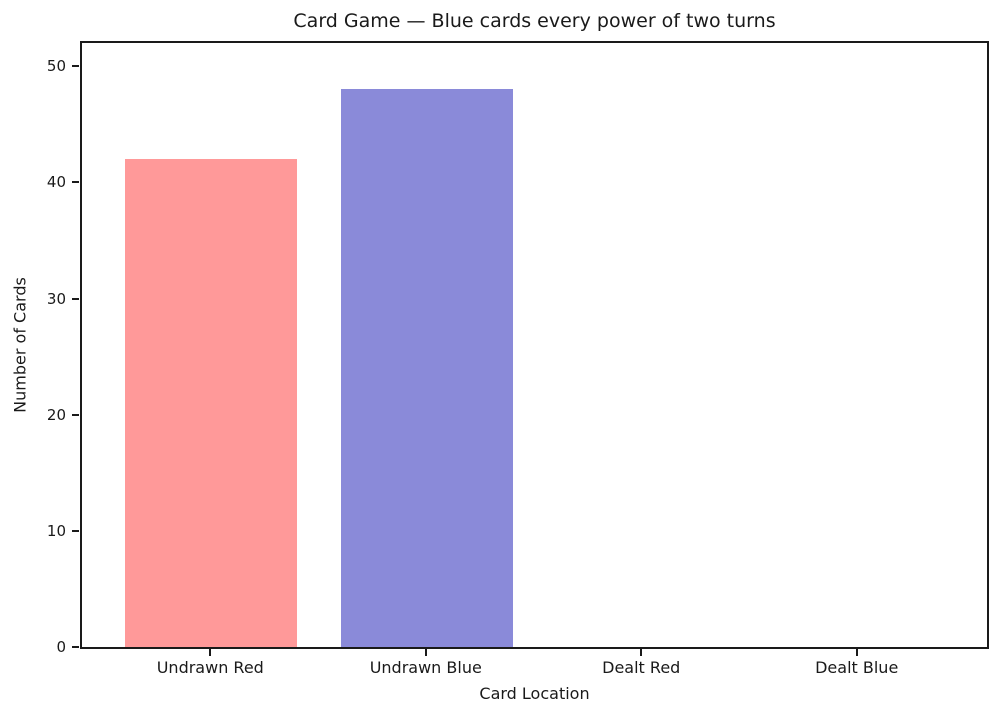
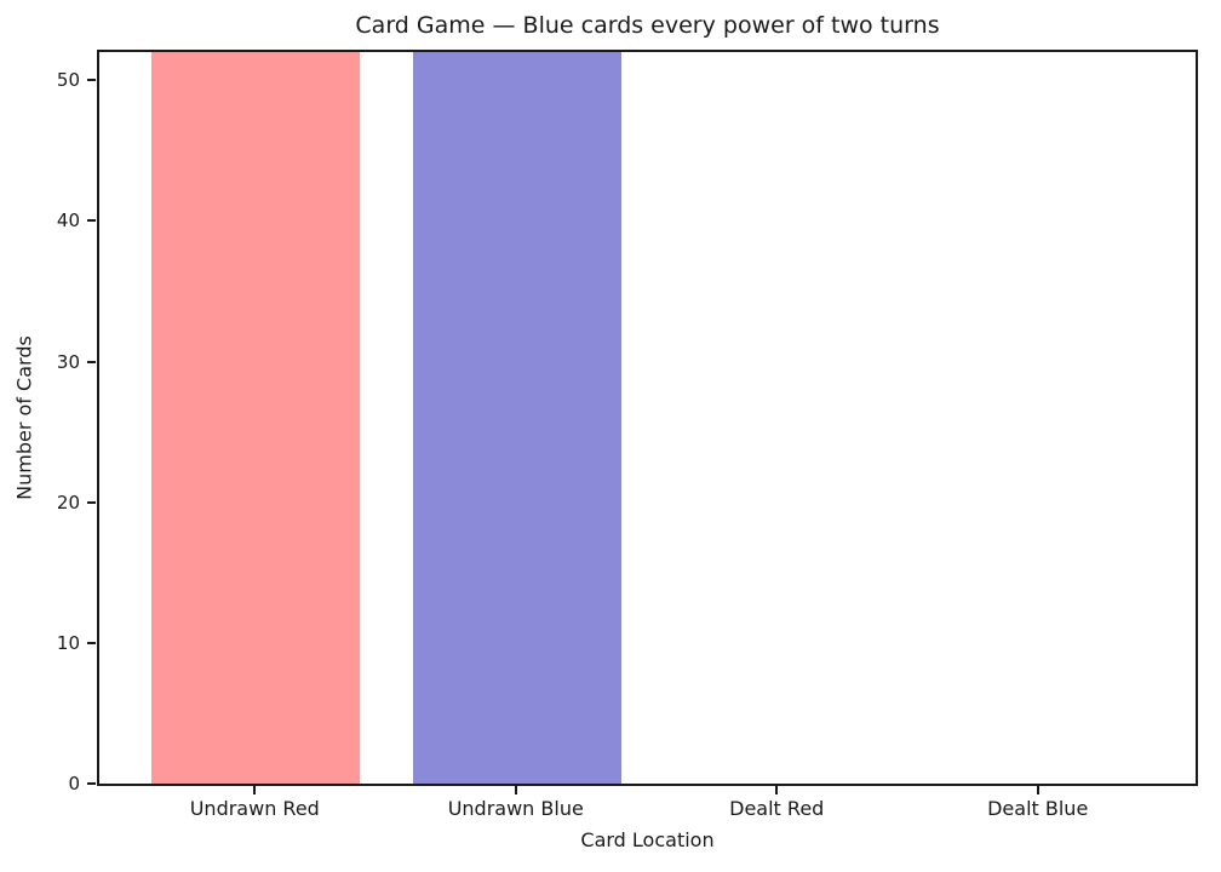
Undrawn Red: 42 -> 52
Undrawn Blue: 48 -> 52
